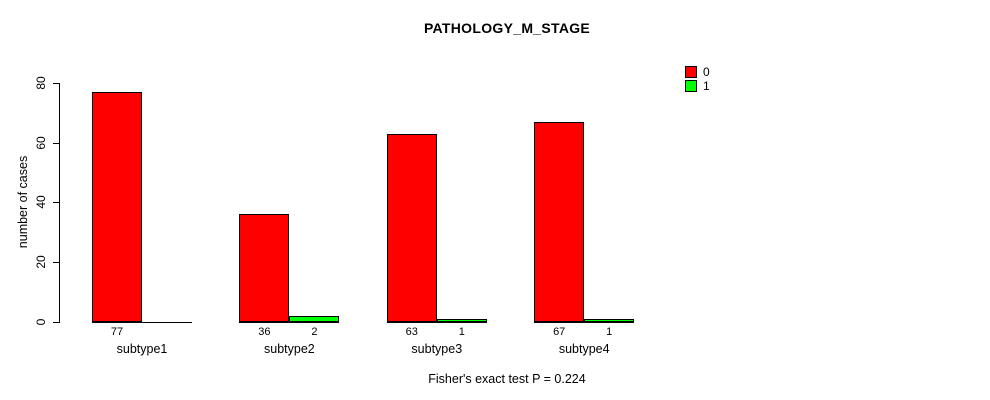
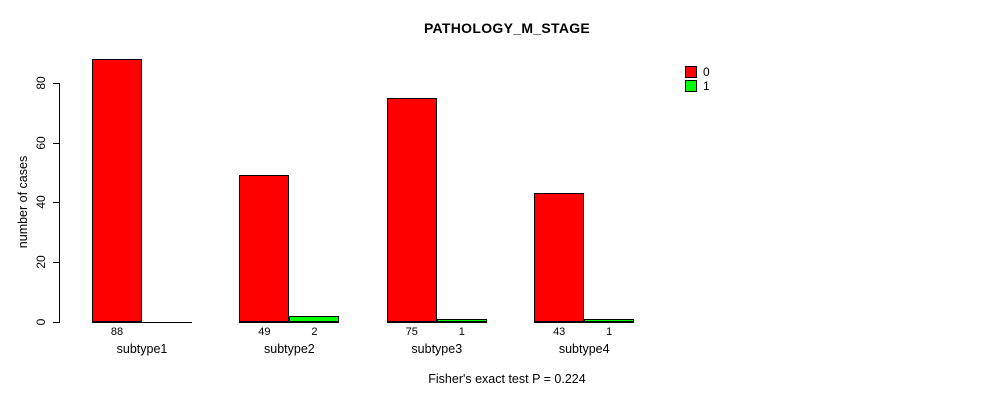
0/subtype1: 77 -> 88
0/subtype2: 36 -> 49
0/subtype3: 63 -> 75
0/subtype4: 67 -> 43
